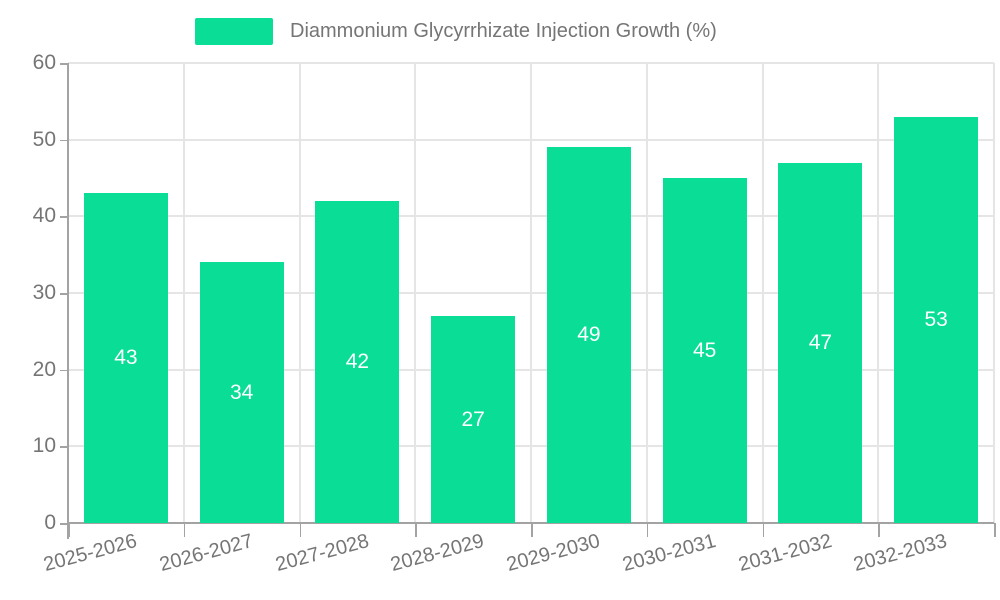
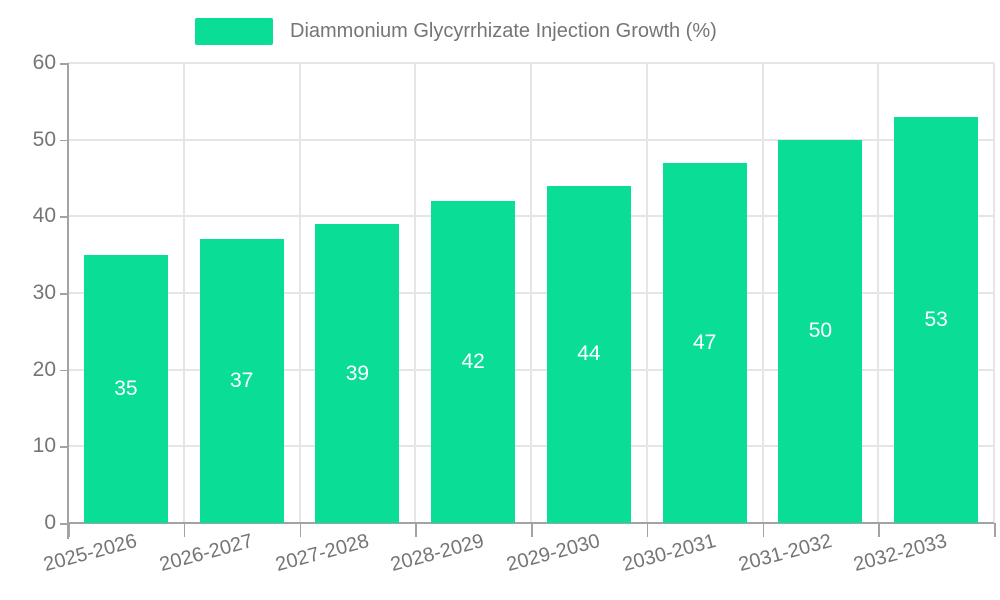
2025-2026: 43 -> 35
2026-2027: 34 -> 37
2027-2028: 42 -> 39
2028-2029: 27 -> 42
2029-2030: 49 -> 44
2030-2031: 45 -> 47
2031-2032: 47 -> 50
